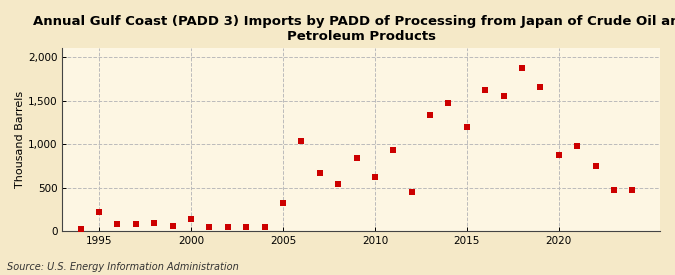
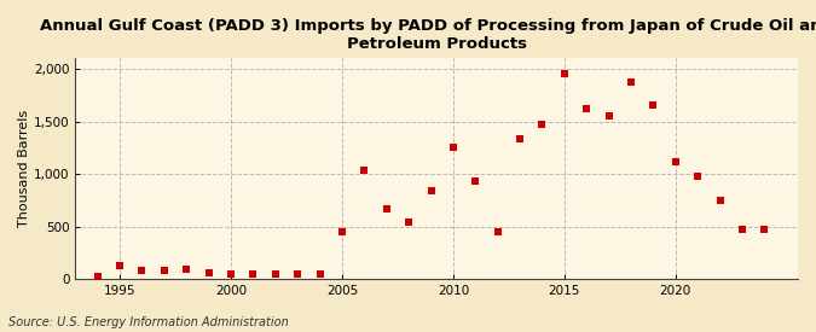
1995: 220 -> 130
2000: 140 -> 50
2005: 320 -> 450
2010: 620 -> 1,250
2015: 1,200 -> 1,960
2020: 880 -> 1,120
